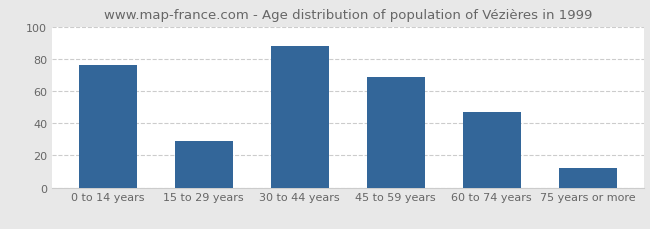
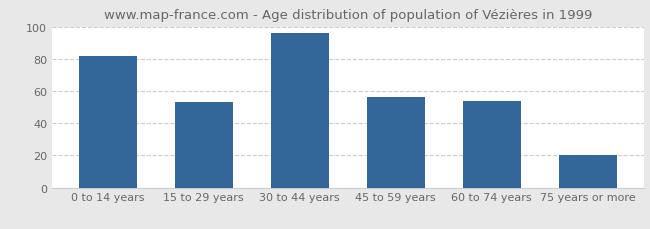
0 to 14 years: 76 -> 82
15 to 29 years: 29 -> 53
30 to 44 years: 88 -> 96
45 to 59 years: 69 -> 56
60 to 74 years: 47 -> 54
75 years or more: 12 -> 20
